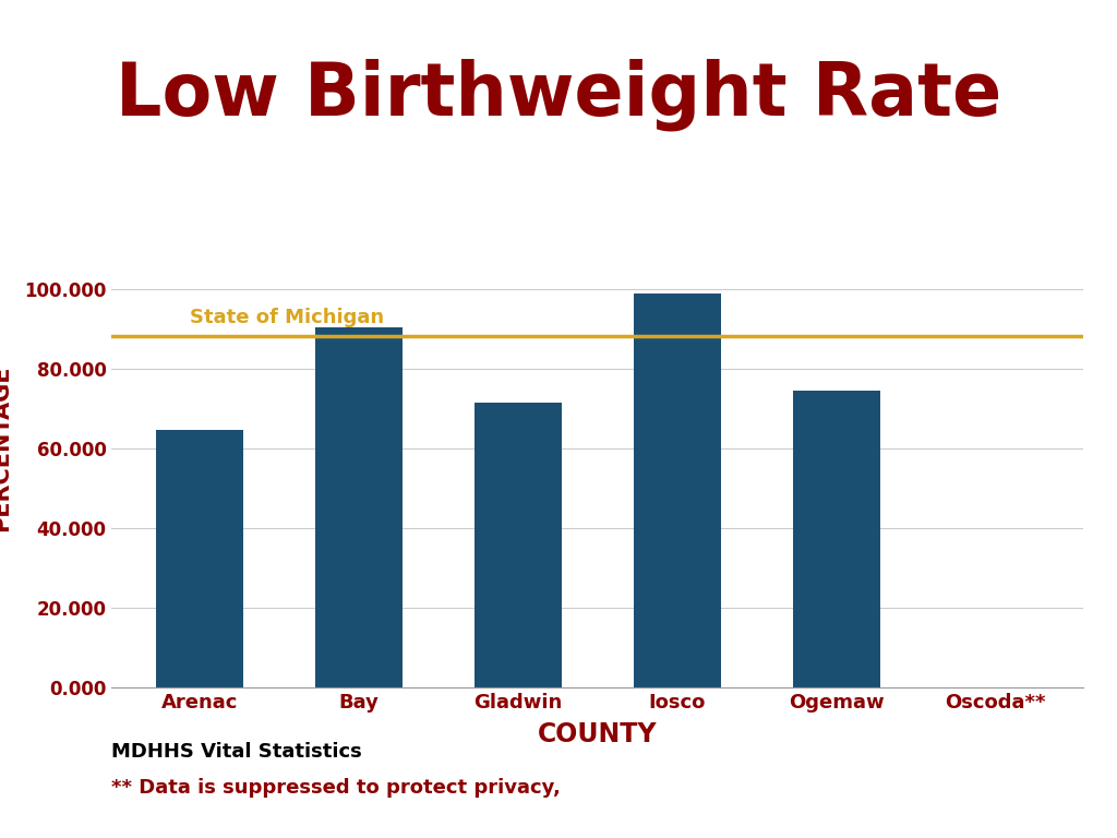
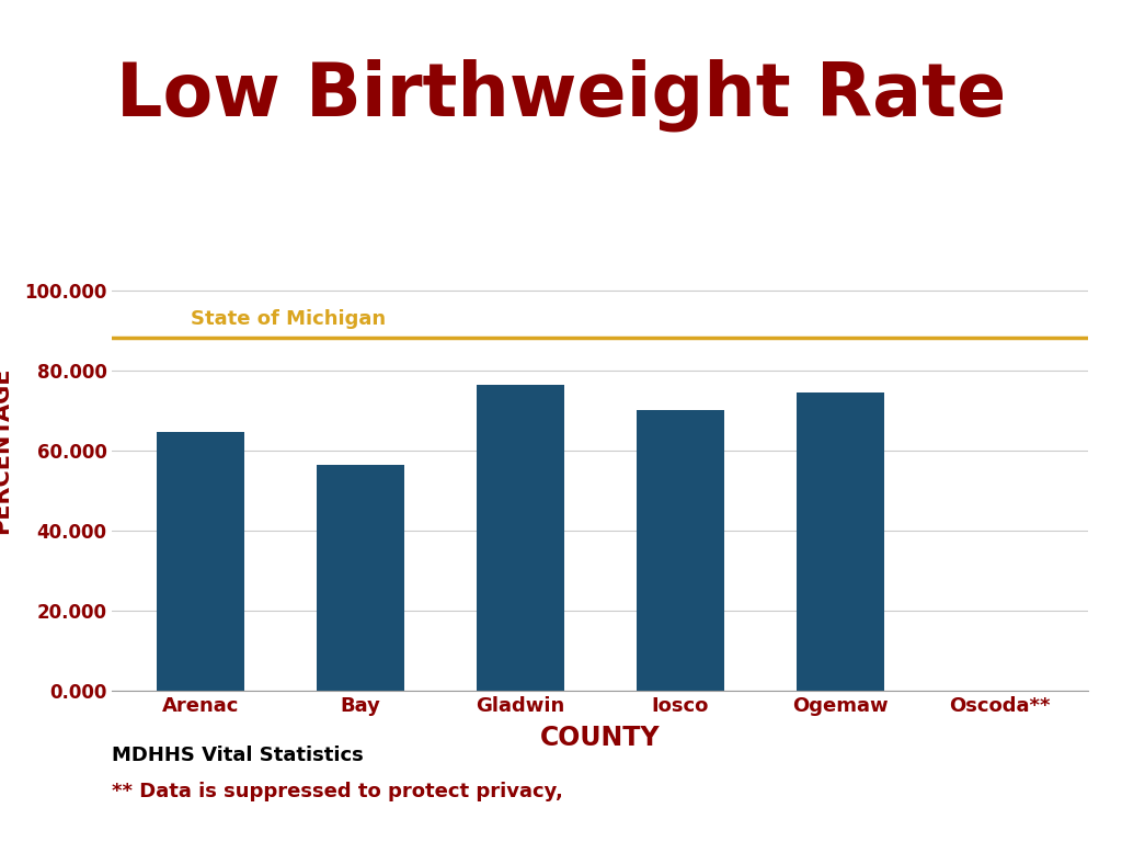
Bay: 90.3 -> 56.5
Gladwin: 71.5 -> 76.5
Iosco: 98.8 -> 70.0
